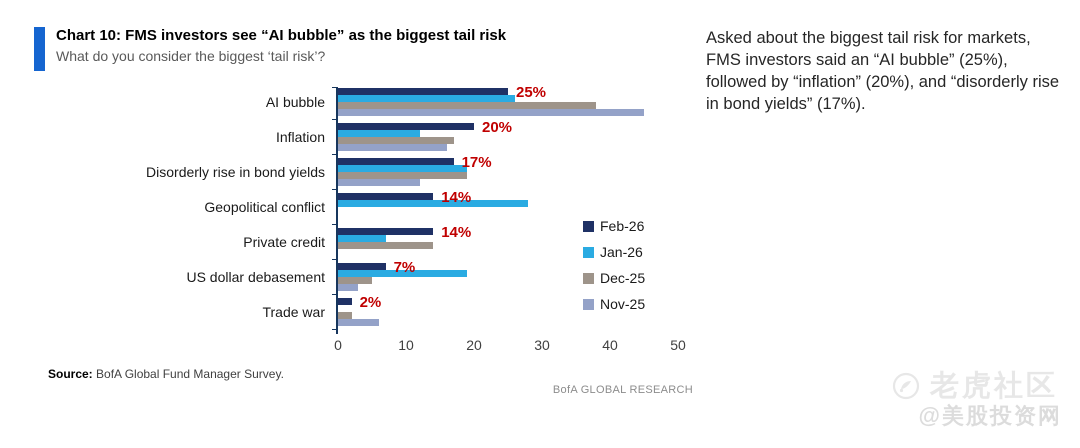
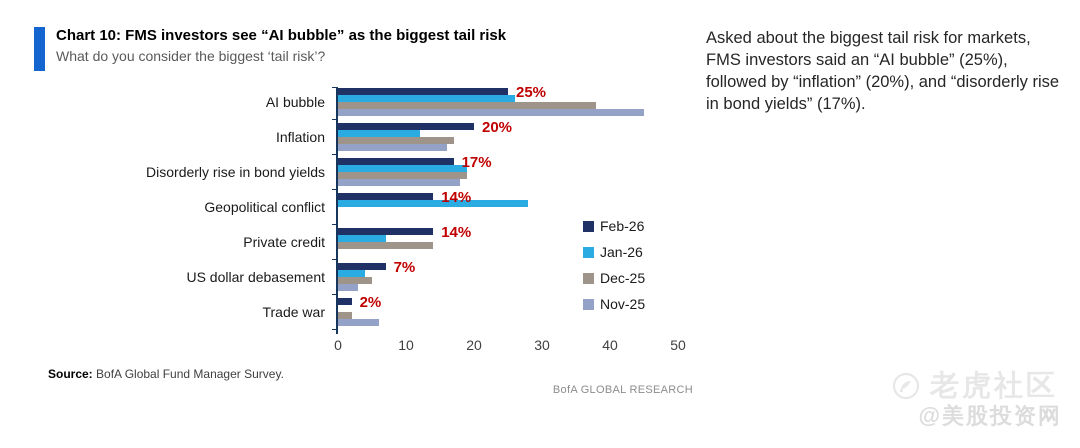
Nov-25/Disorderly rise in bond yields: 12 -> 18
Jan-26/US dollar debasement: 19 -> 4
